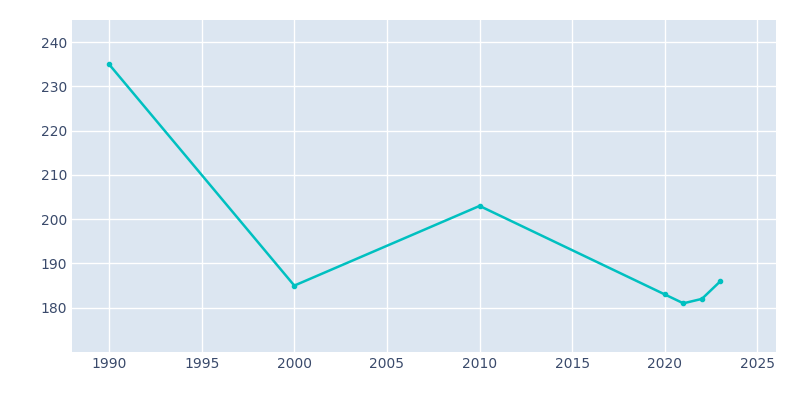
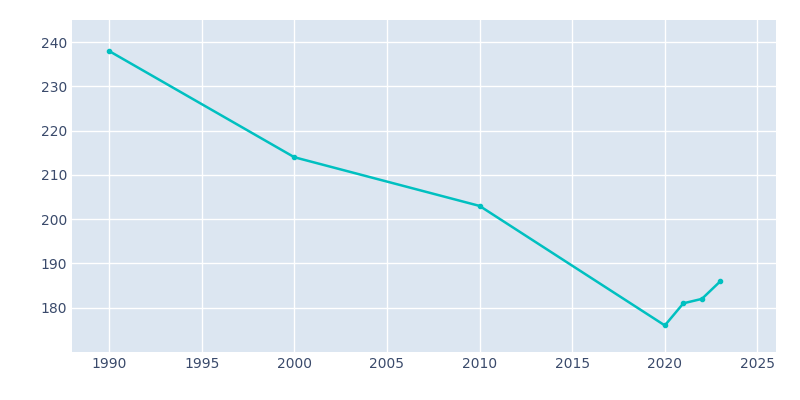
1990: 235 -> 238
2000: 185 -> 214
2020: 183 -> 176
